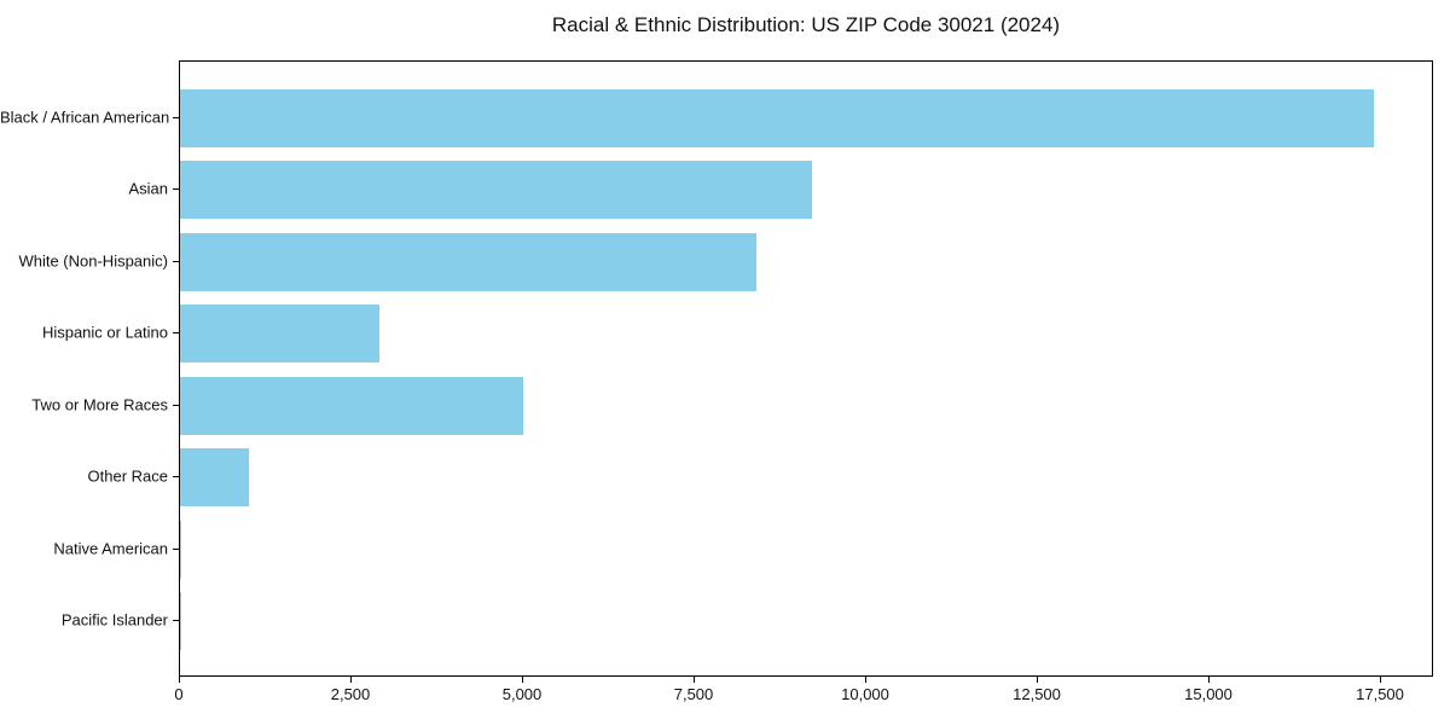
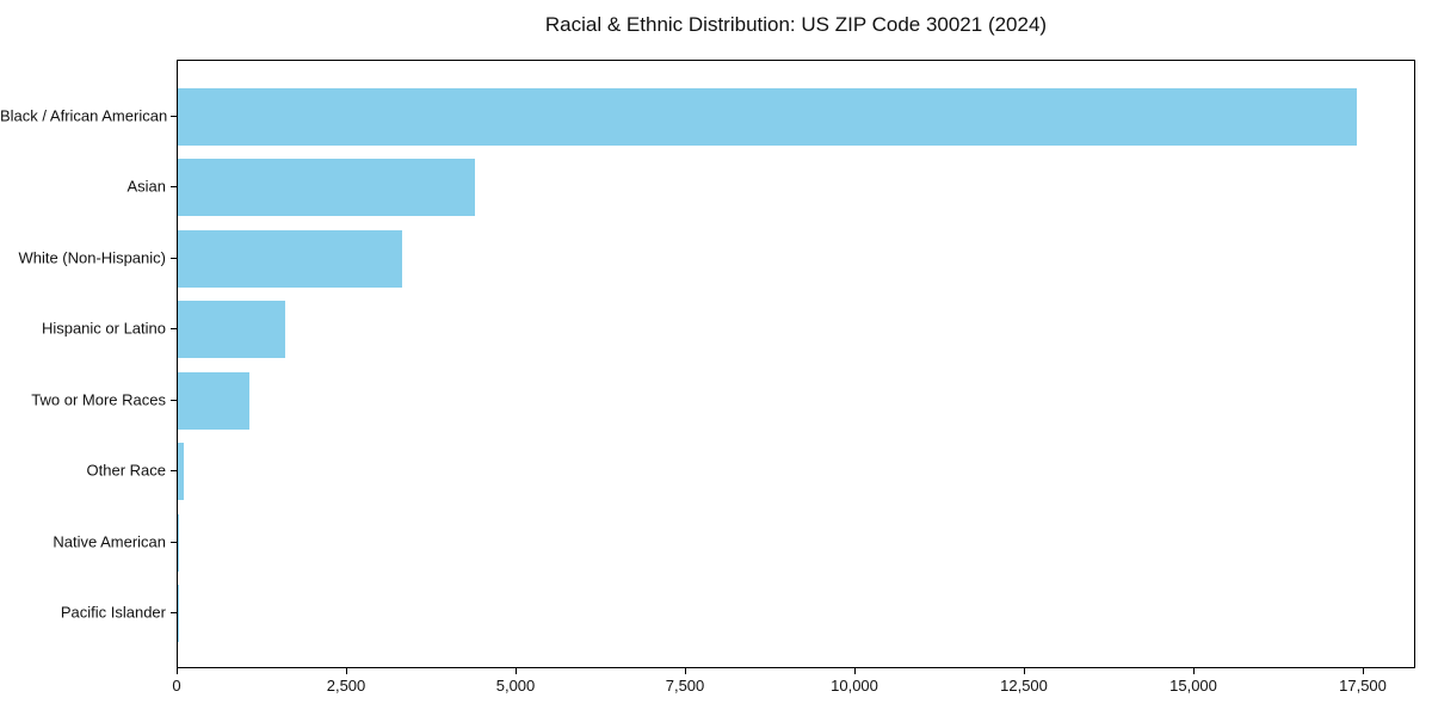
Asian: 9200 -> 4400
White (Non-Hispanic): 8400 -> 3300
Hispanic or Latino: 2900 -> 1600
Two or More Races: 5000 -> 1100
Other Race: 1000 -> 100
